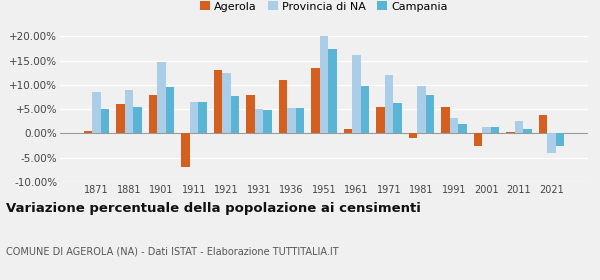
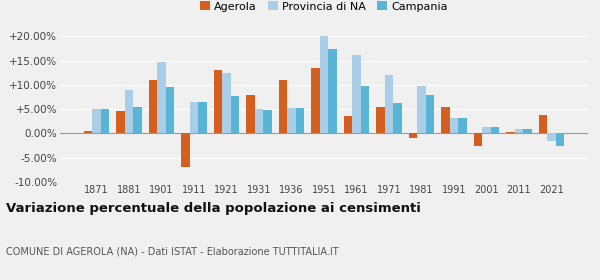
Provincia di NA/1871: 8.5% -> 5.0%
Agerola/1881: 6.0% -> 4.7%
Agerola/1901: 8.0% -> 11.0%
Agerola/1961: 1.0% -> 3.5%
Campania/1991: 2.0% -> 3.1%
Provincia di NA/2011: 2.5% -> 1.0%
Provincia di NA/2021: -4.0% -> -1.5%
